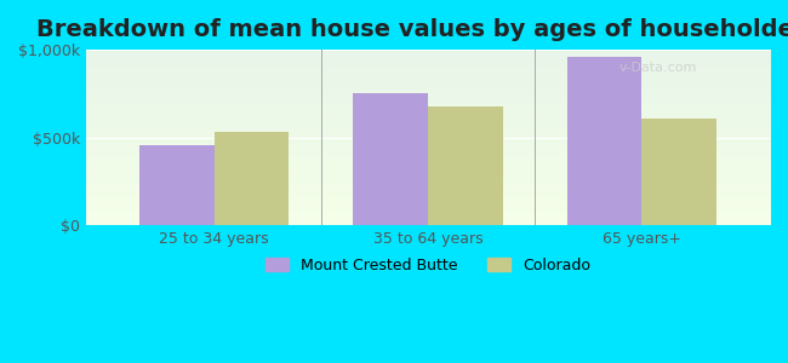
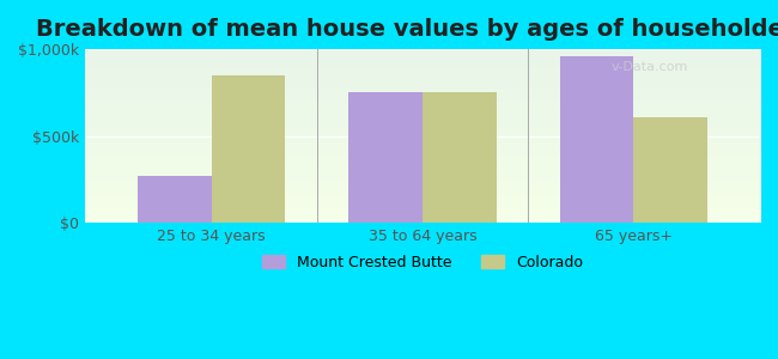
Mount Crested Butte/25 to 34 years: $460k -> $270k
Colorado/25 to 34 years: $530k -> $850k
Colorado/35 to 64 years: $680k -> $750k
